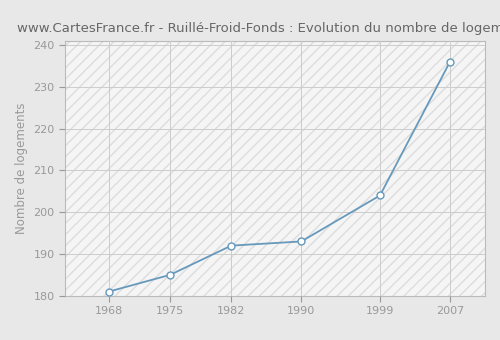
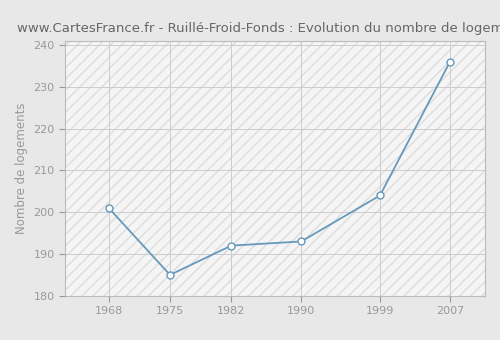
1968: 181 -> 201
